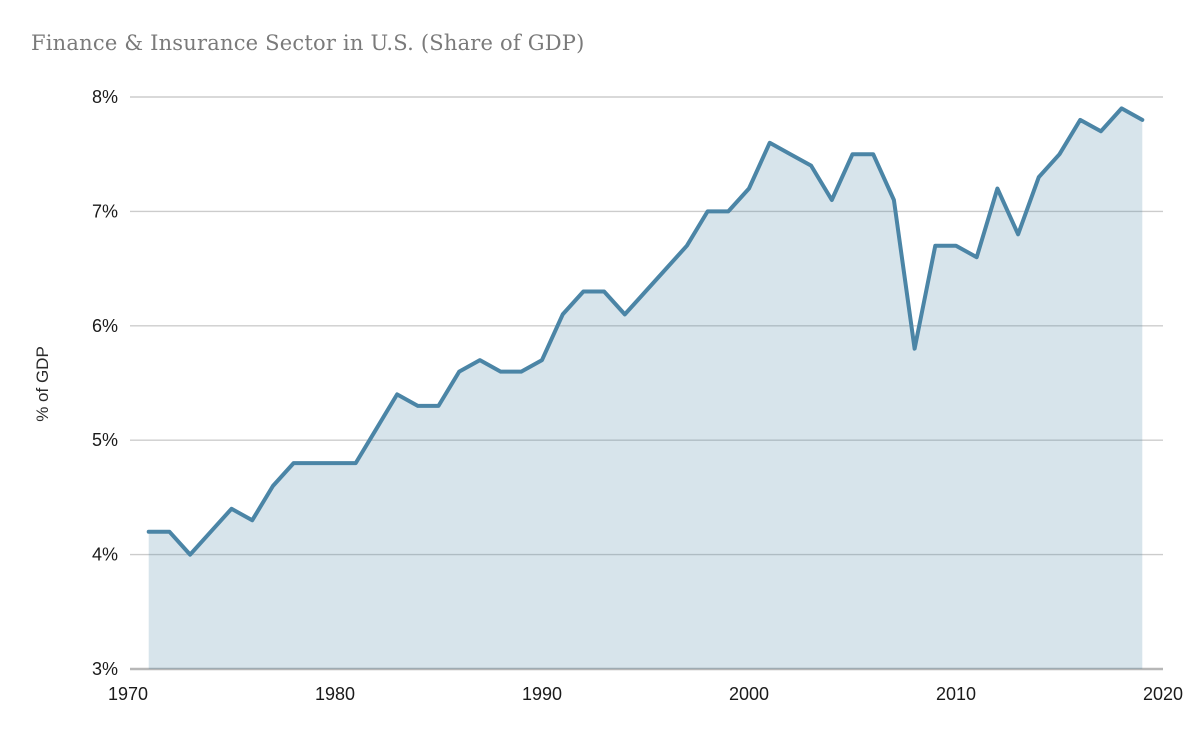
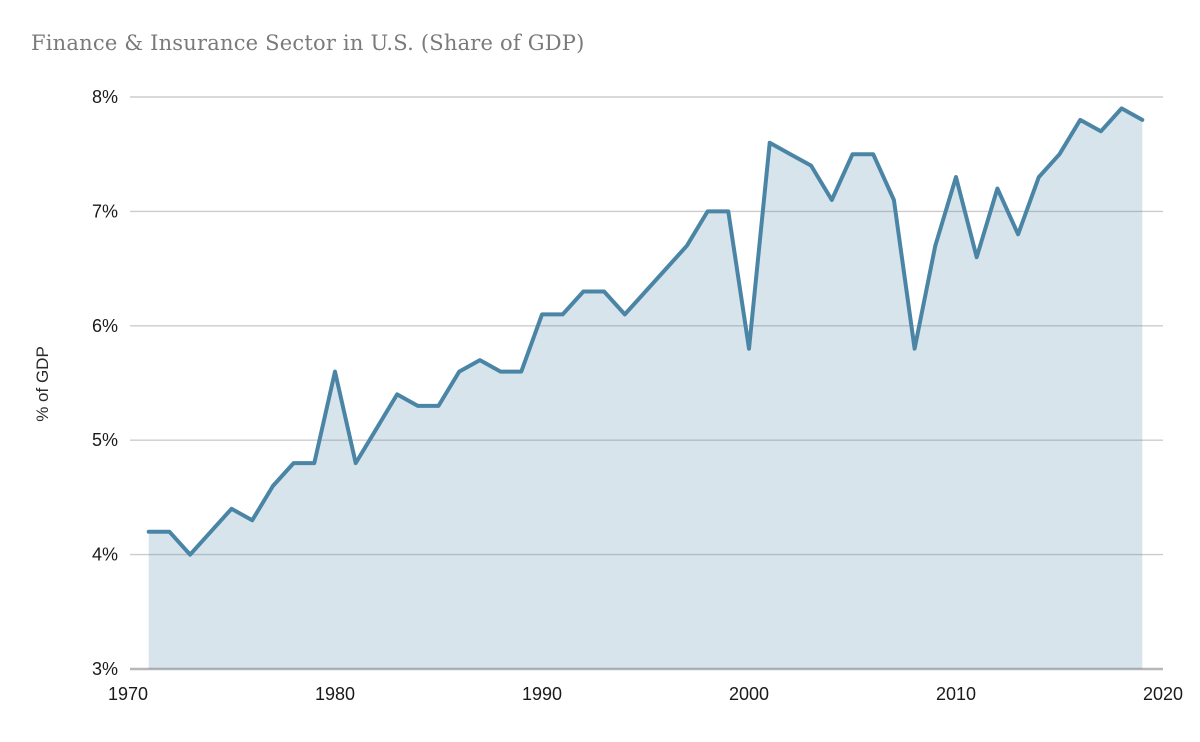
1980: 4.8% -> 5.6%
1990: 5.7% -> 6.1%
2000: 7.2% -> 5.8%
2010: 6.7% -> 7.3%
